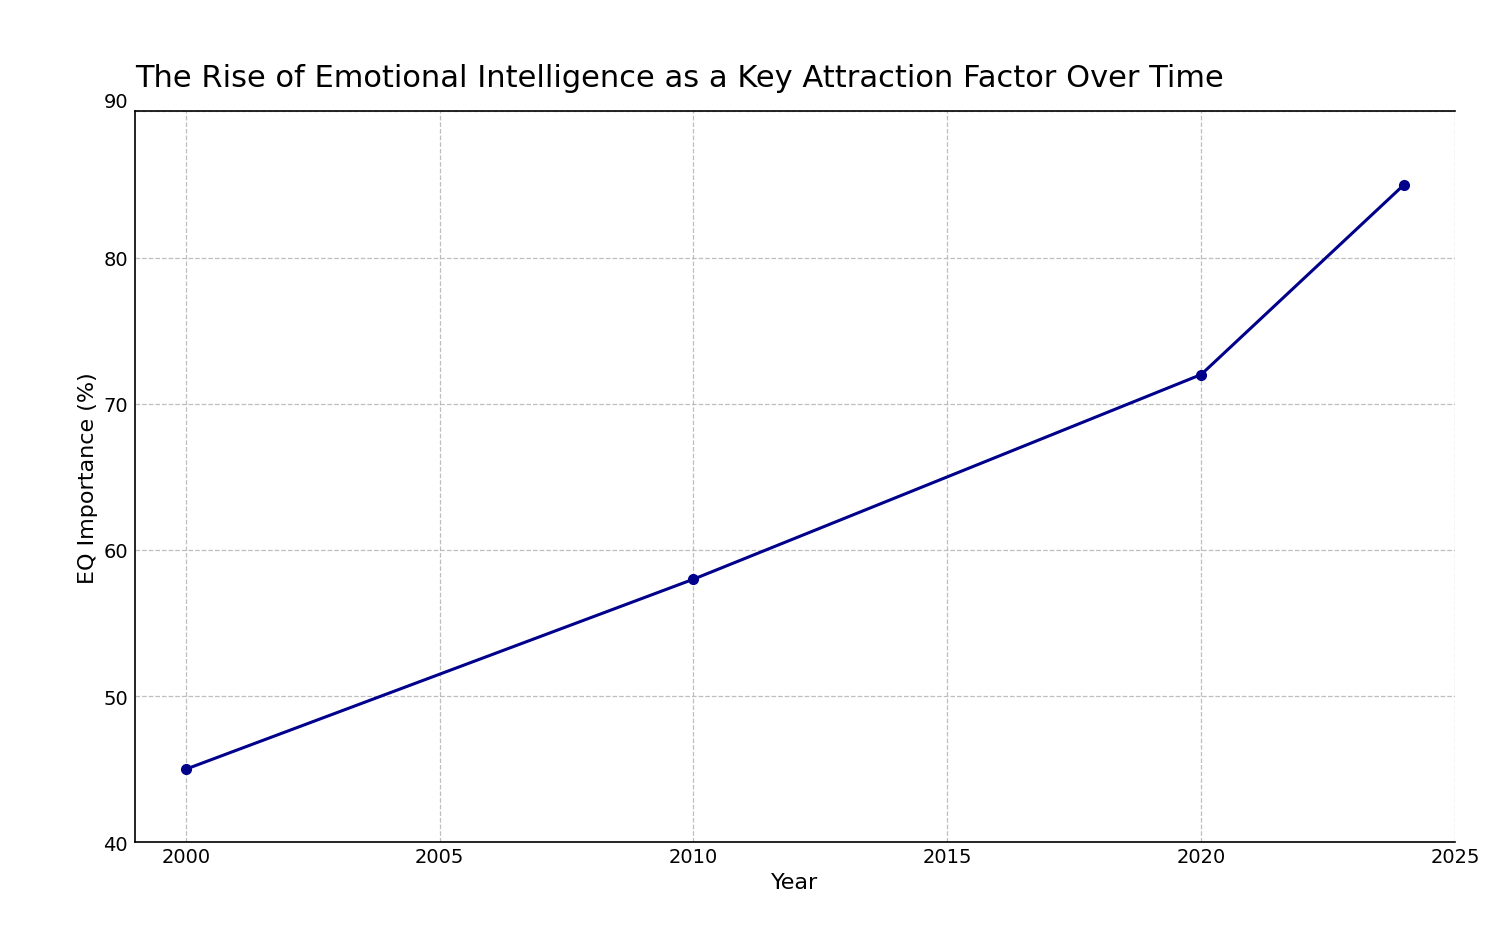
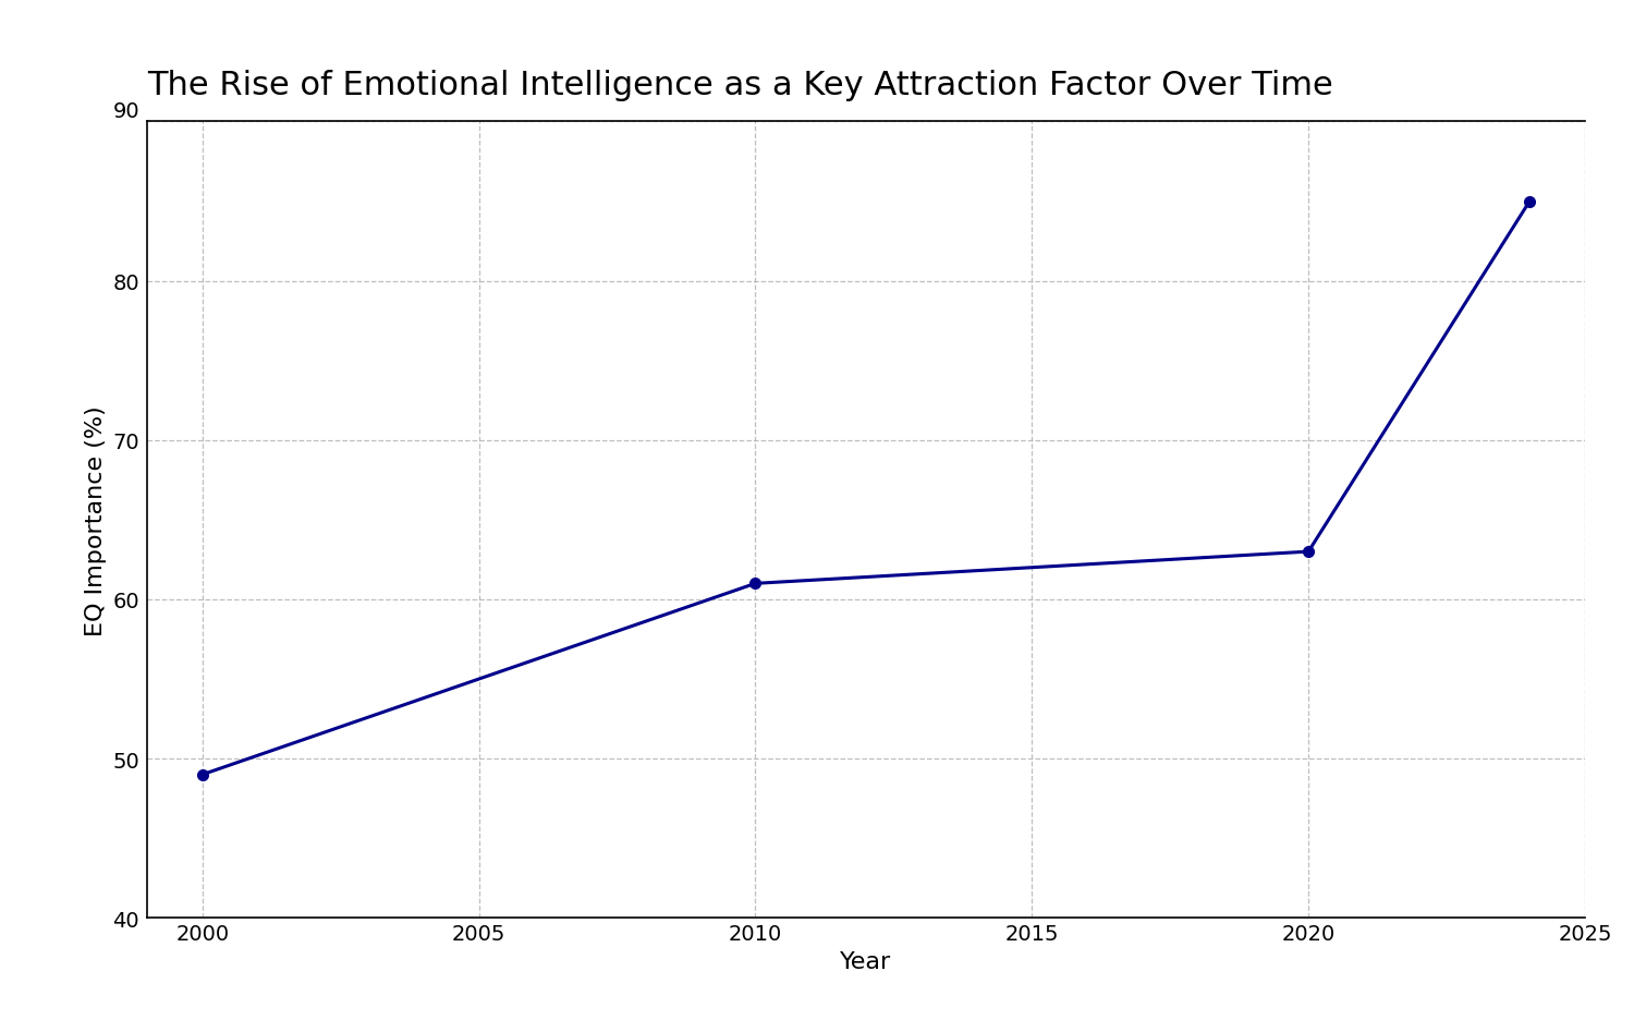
2000: 45 -> 49
2010: 58 -> 61
2020: 72 -> 63
